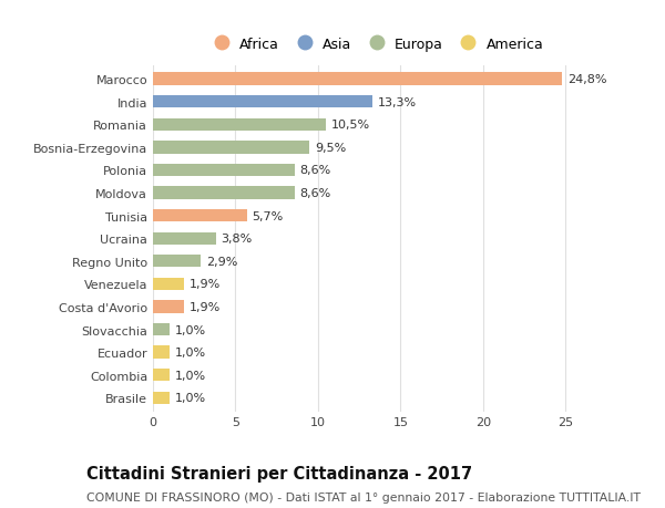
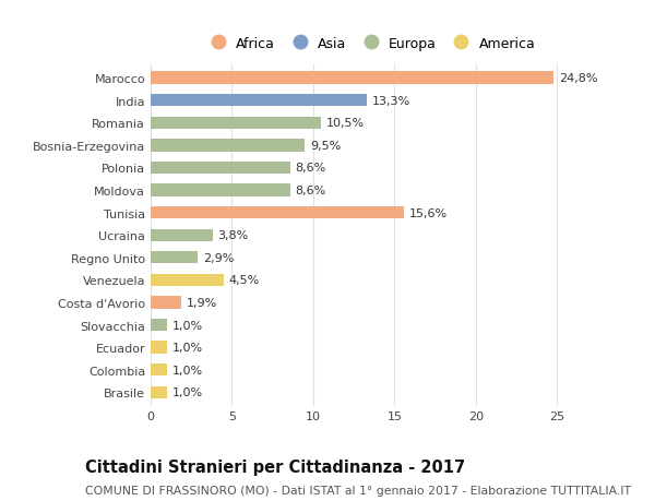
Tunisia: 5,7% -> 15,6%
Venezuela: 1,9% -> 4,5%
